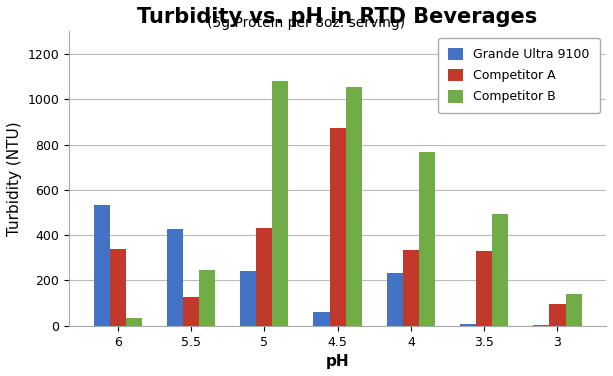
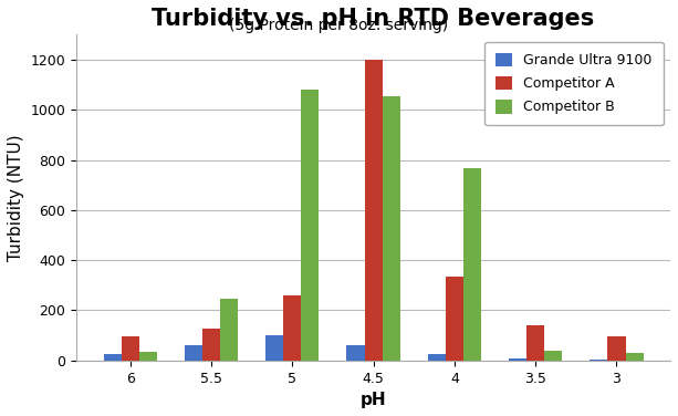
Grande Ultra 9100/6: 535 -> 25
Competitor A/6: 340 -> 95
Grande Ultra 9100/5.5: 425 -> 60
Grande Ultra 9100/5: 240 -> 100
Competitor A/5: 430 -> 260
Competitor A/4.5: 875 -> 1200
Grande Ultra 9100/4: 235 -> 25
Competitor A/3.5: 330 -> 140
Competitor B/3.5: 495 -> 40
Competitor B/3: 140 -> 30
